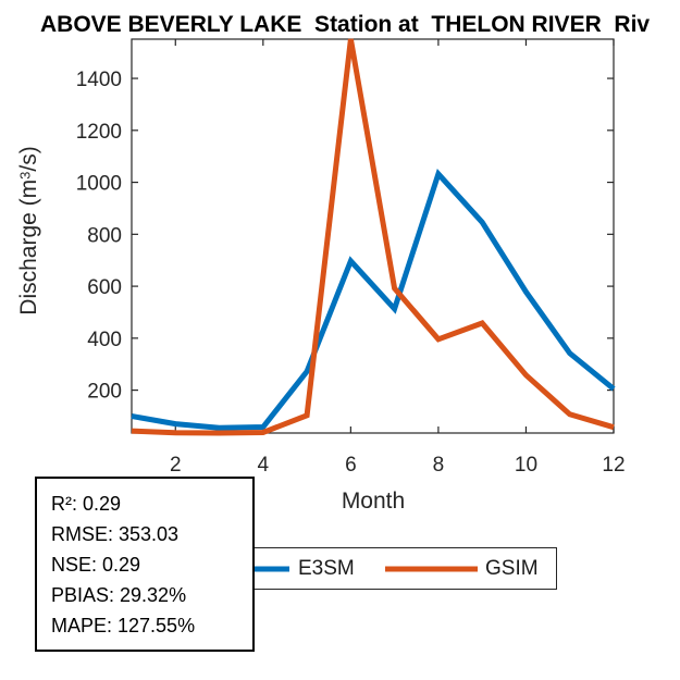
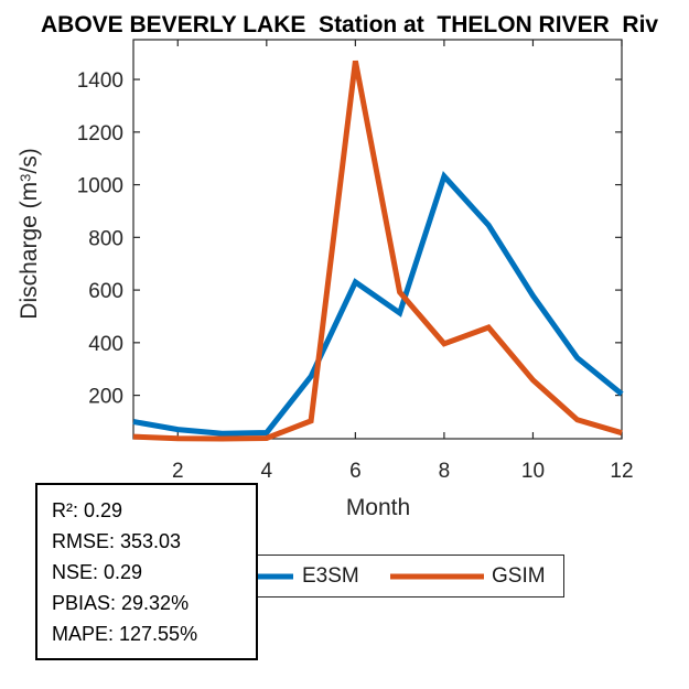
E3SM/6: 700 -> 630
GSIM/6: 1550 -> 1470
